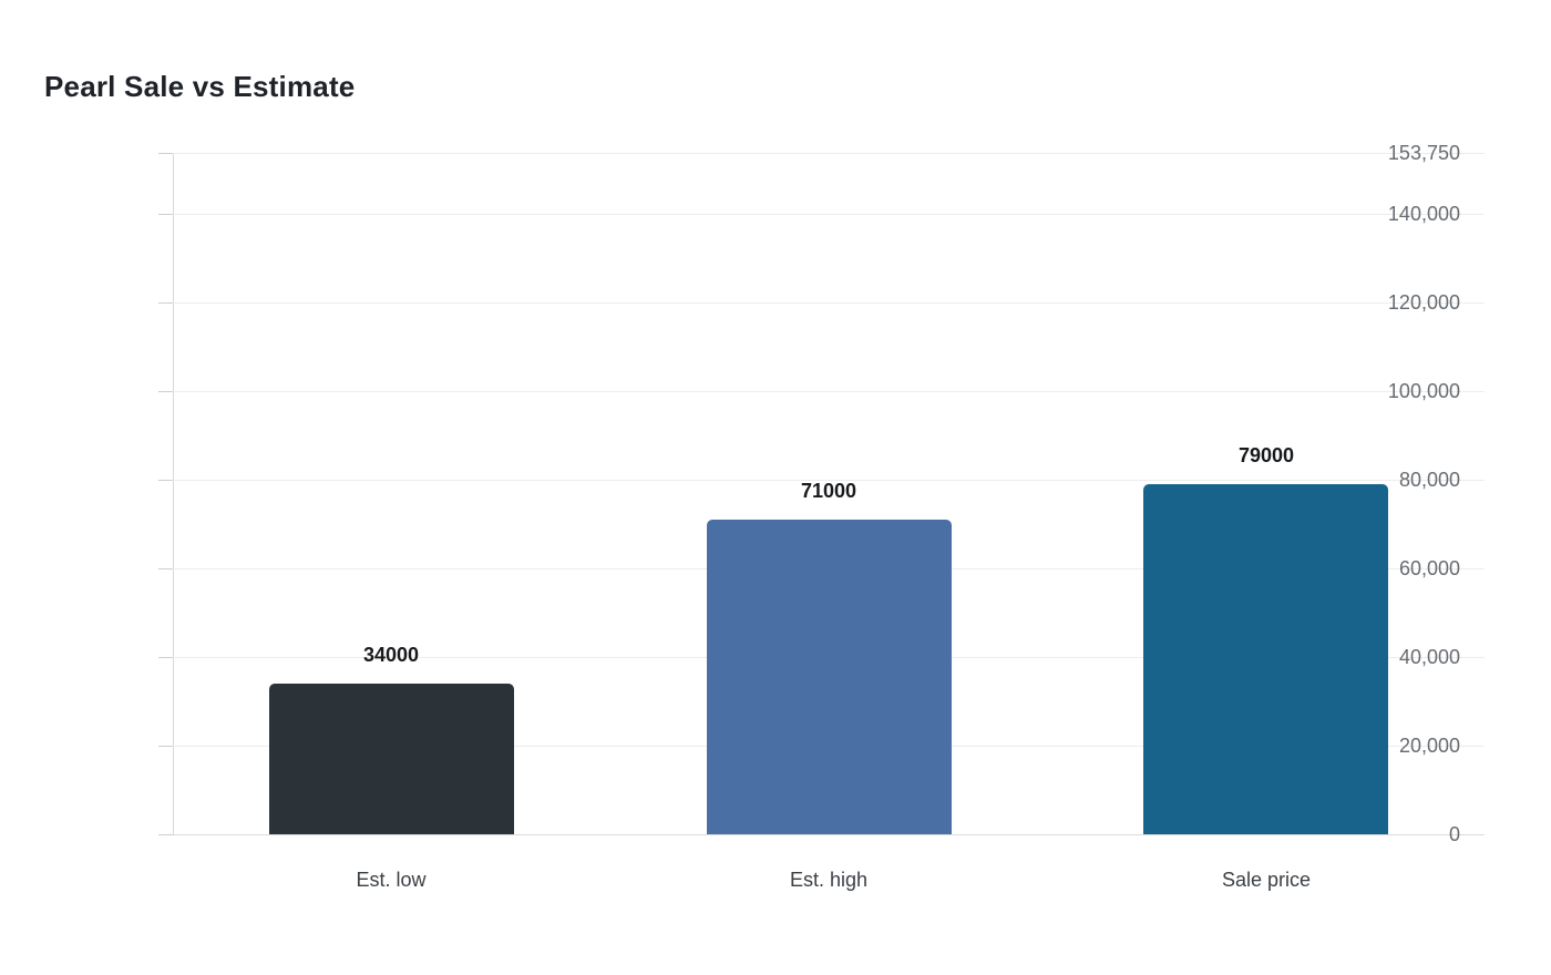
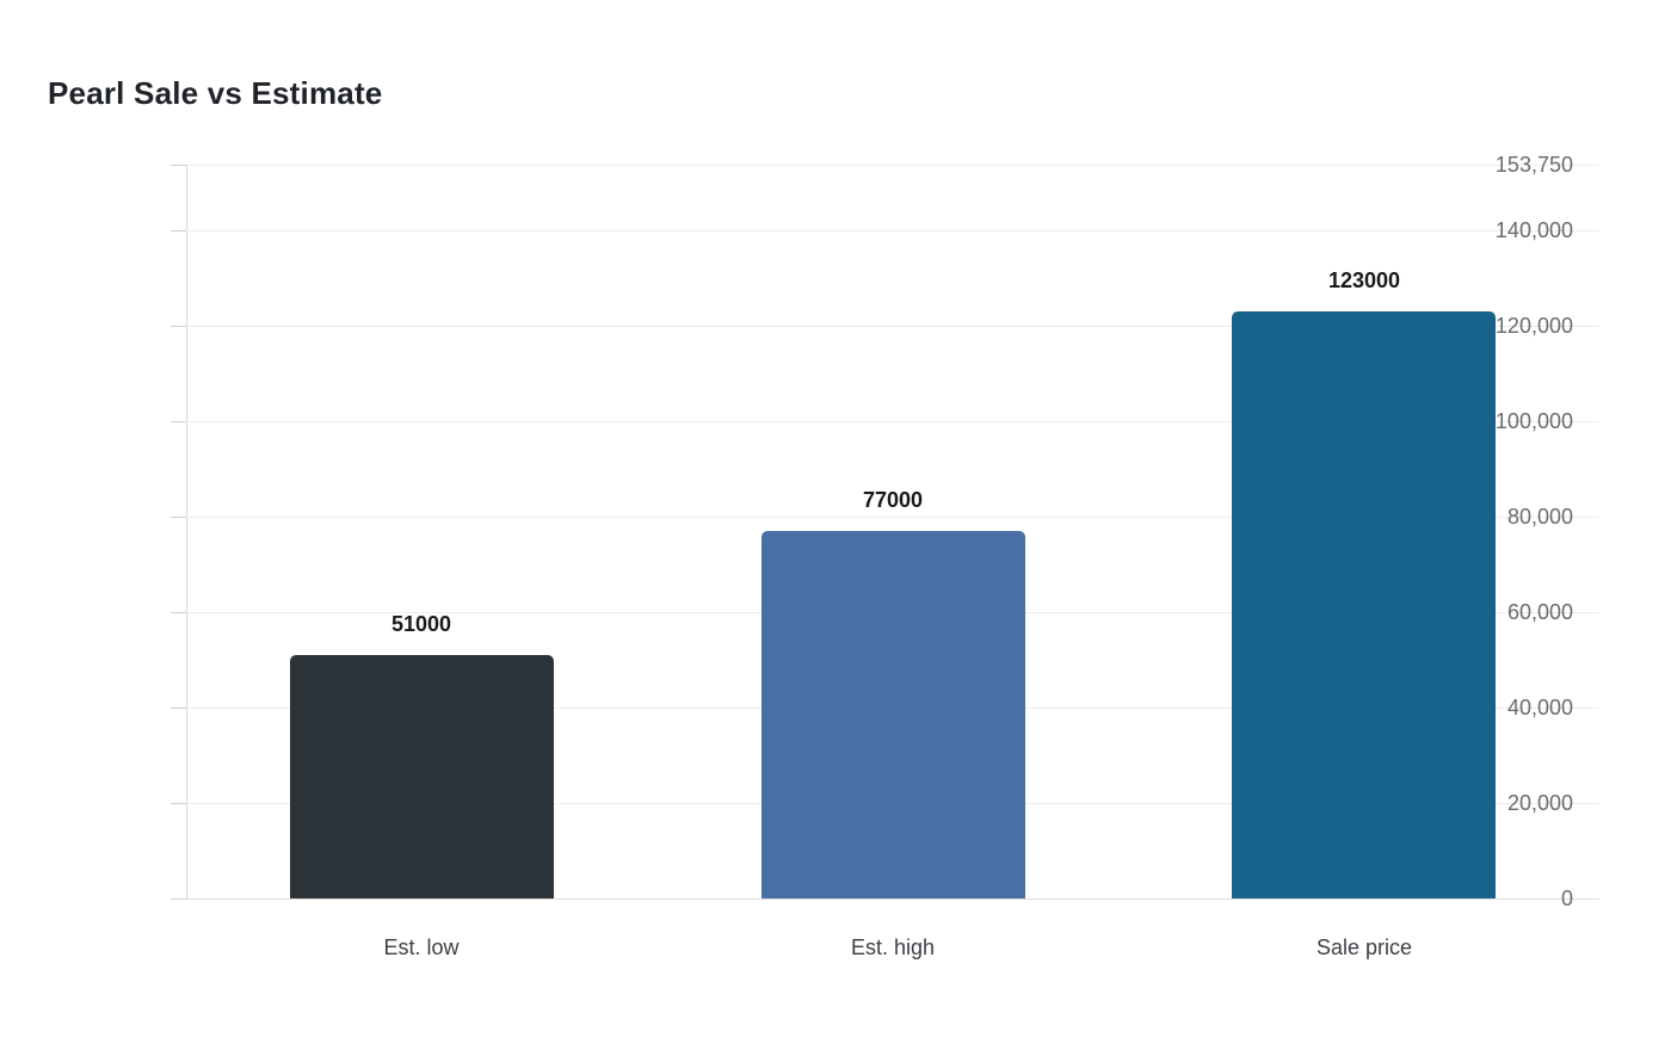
Est. low: 34000 -> 51000
Est. high: 71000 -> 77000
Sale price: 79000 -> 123000
